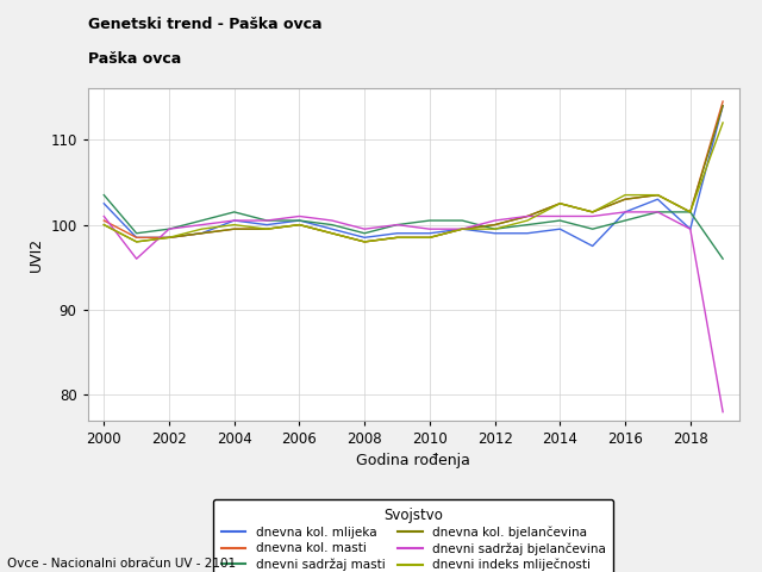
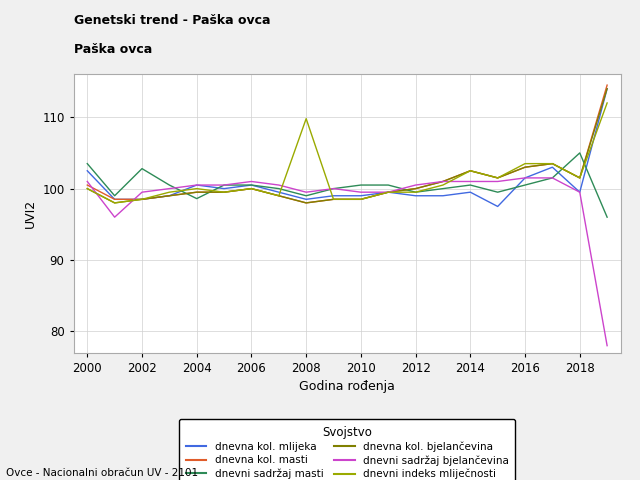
dnevni sadržaj masti/2002: 99.5 -> 102.8
dnevni sadržaj masti/2004: 101.5 -> 98.6
dnevni indeks mliječnosti/2008: 98.0 -> 109.8
dnevni sadržaj masti/2018: 101.5 -> 105.0
